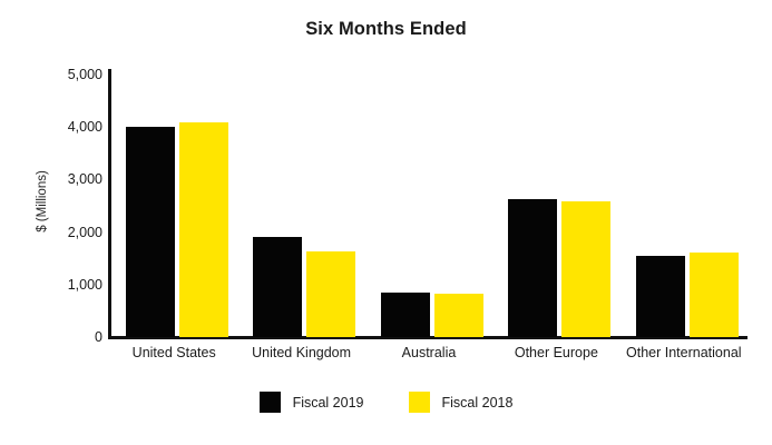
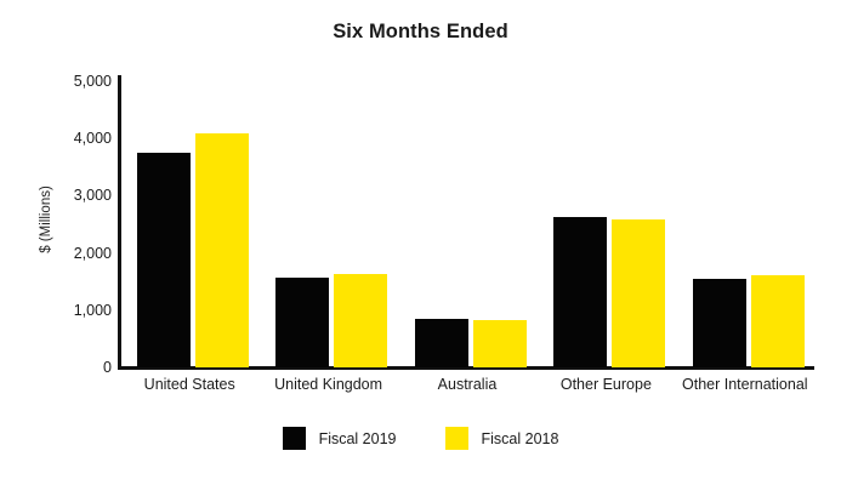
Fiscal 2019/United States: 4000 -> 3800
Fiscal 2019/United Kingdom: 1900 -> 1600
